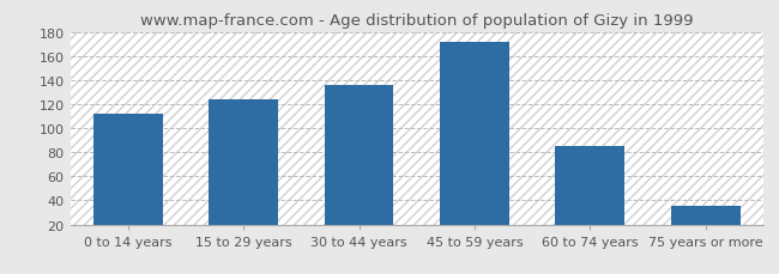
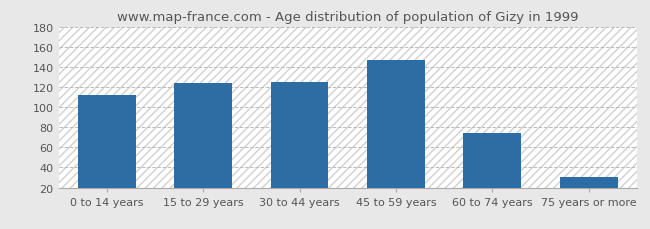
30 to 44 years: 136 -> 125
45 to 59 years: 172 -> 147
60 to 74 years: 85 -> 74
75 years or more: 36 -> 31
